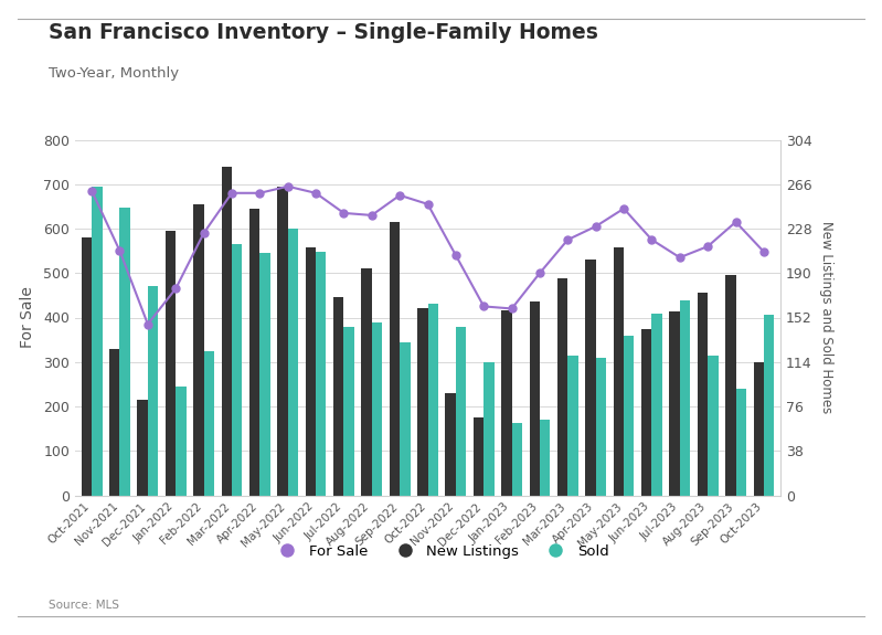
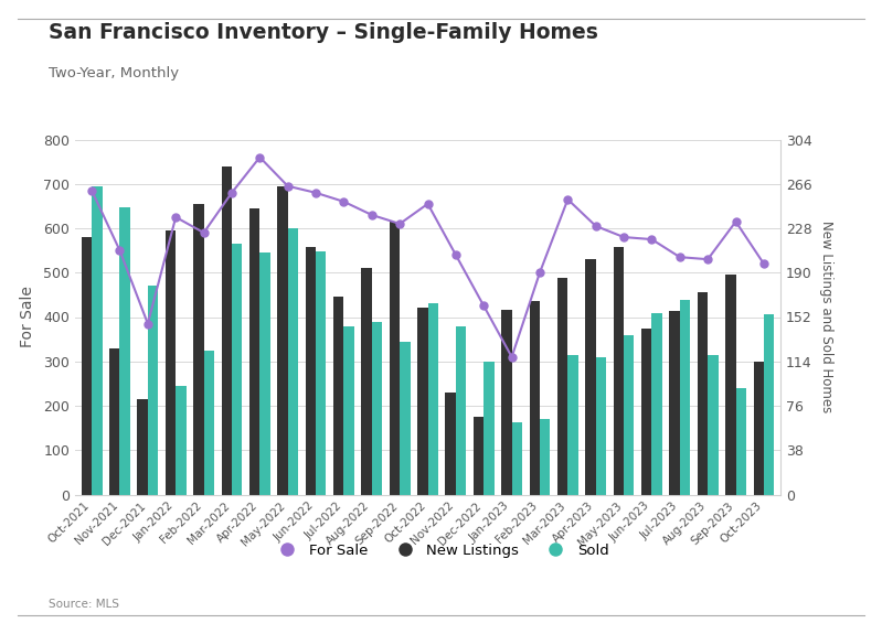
For Sale/Jan-2022: 465 -> 625
For Sale/Apr-2022: 680 -> 760
For Sale/Jul-2022: 635 -> 660
For Sale/Sep-2022: 675 -> 610
For Sale/Jan-2023: 420 -> 310
For Sale/Mar-2023: 575 -> 665
For Sale/May-2023: 645 -> 580
For Sale/Aug-2023: 560 -> 530
For Sale/Oct-2023: 548 -> 520
